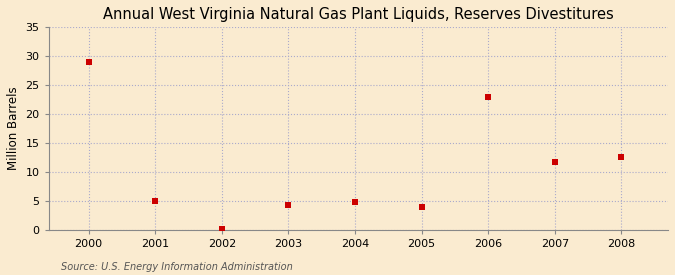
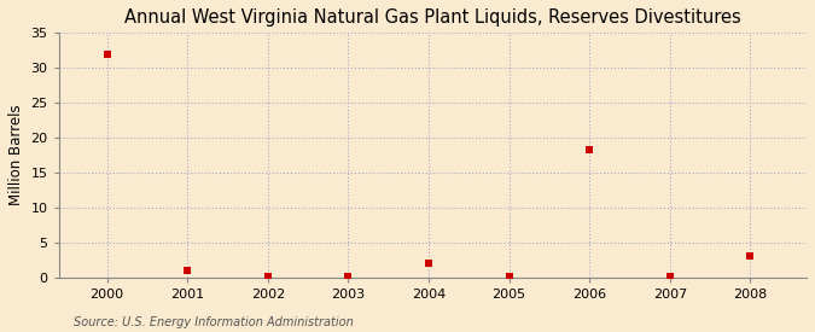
2000: 29.0 -> 32.0
2001: 5.0 -> 1.0
2003: 4.2 -> 0.1
2004: 4.8 -> 2.0
2005: 4.0 -> 0.1
2006: 23.0 -> 18.3
2007: 11.8 -> 0.1
2008: 12.6 -> 3.0
